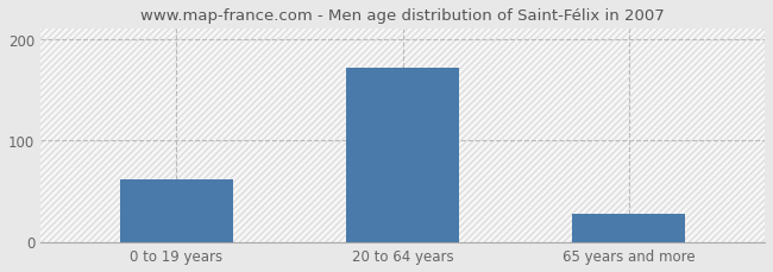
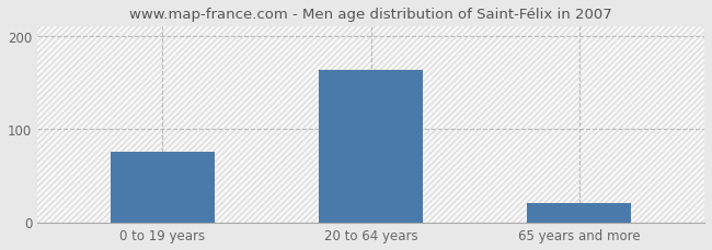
0 to 19 years: 62 -> 75
20 to 64 years: 172 -> 163
65 years and more: 28 -> 20
